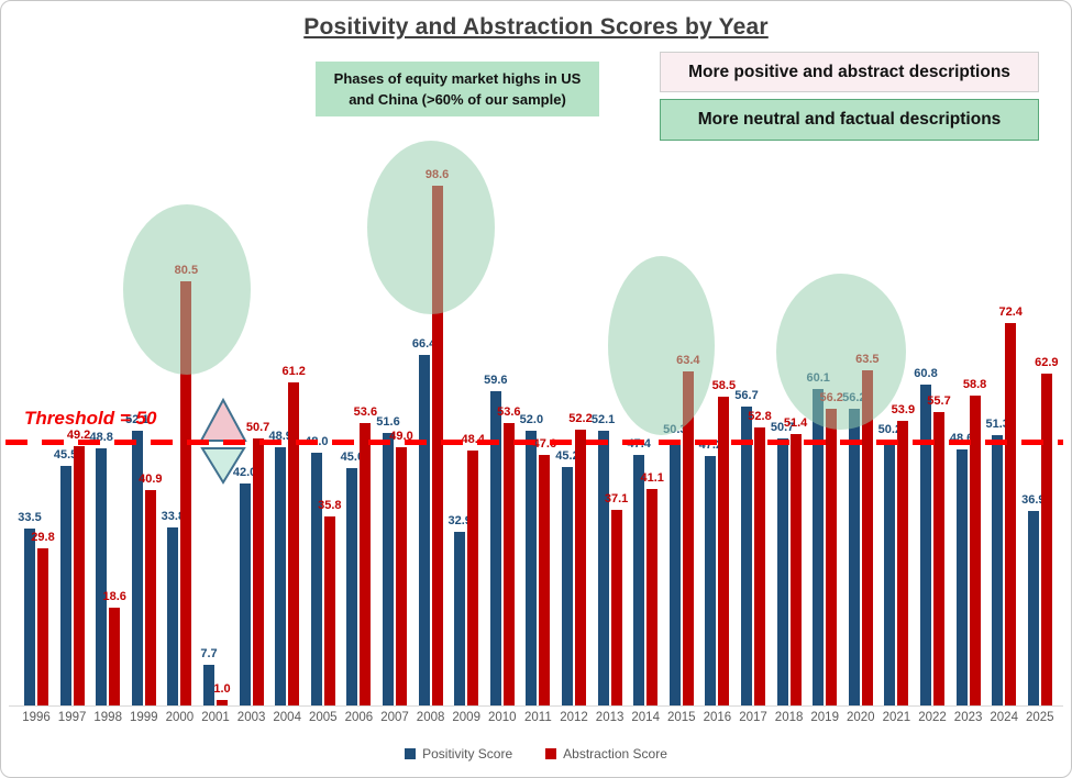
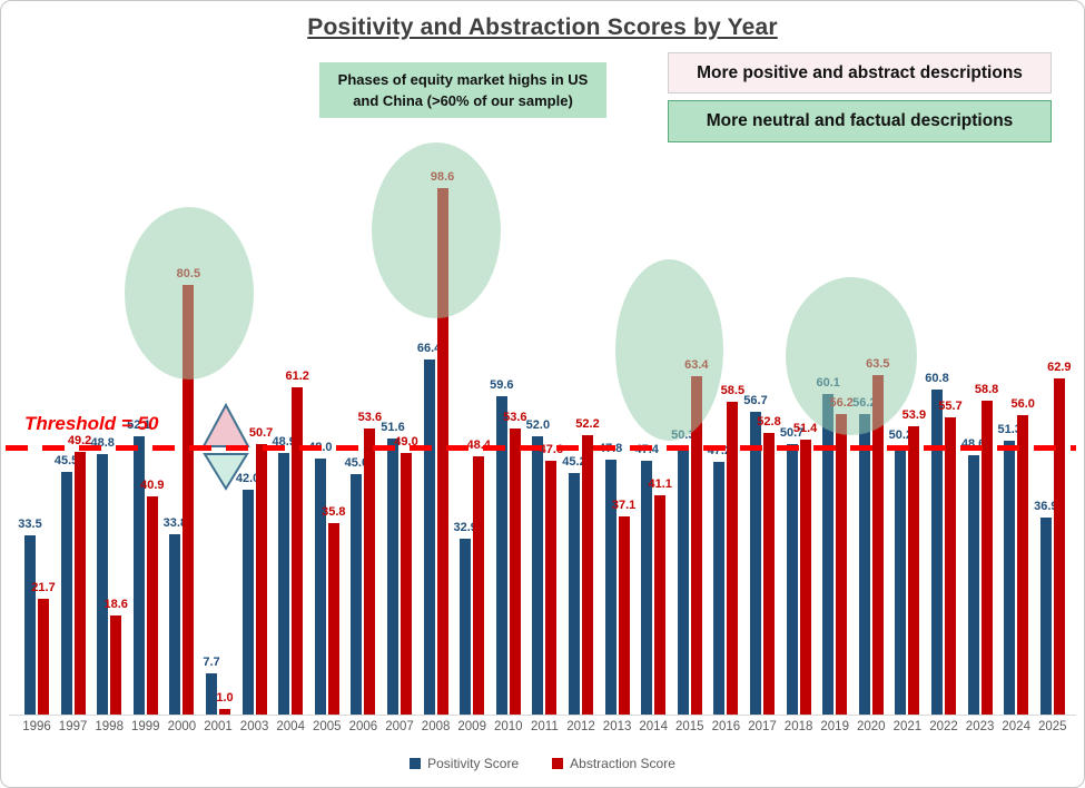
Abstraction Score/1996: 29.8 -> 21.7
Positivity Score/2013: 52.1 -> 47.8
Abstraction Score/2024: 72.4 -> 56.0
